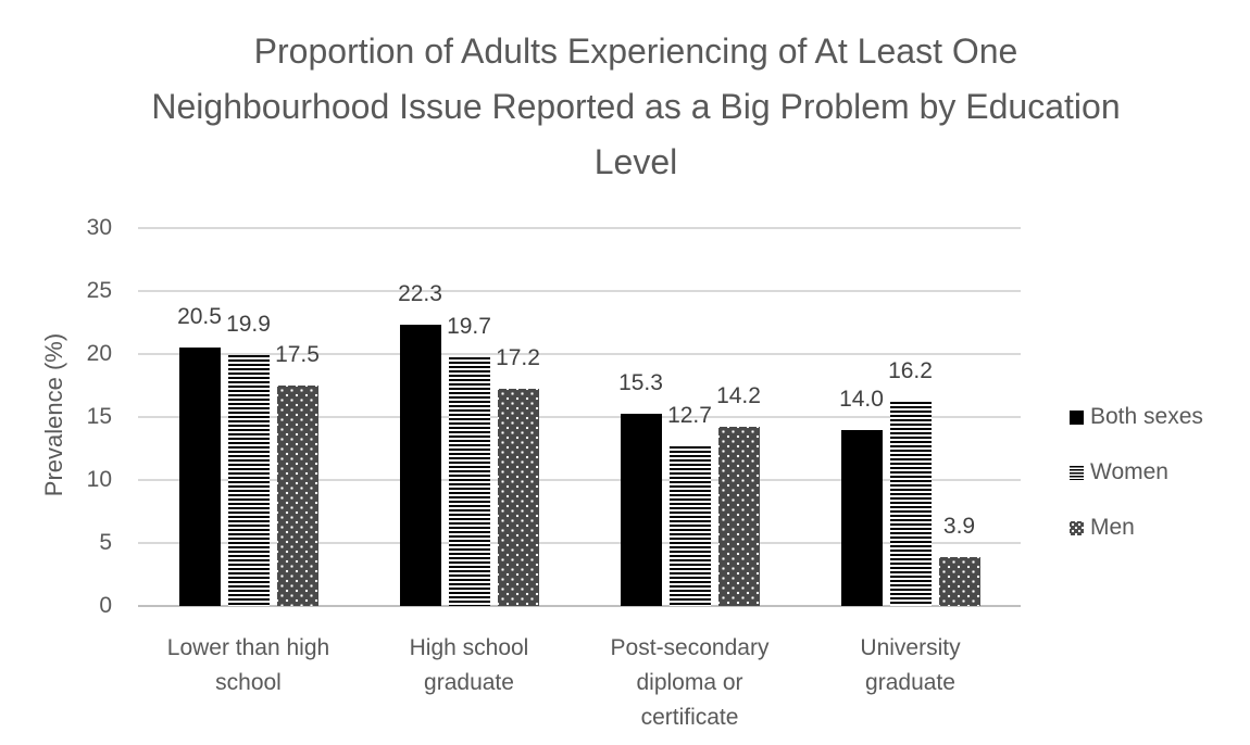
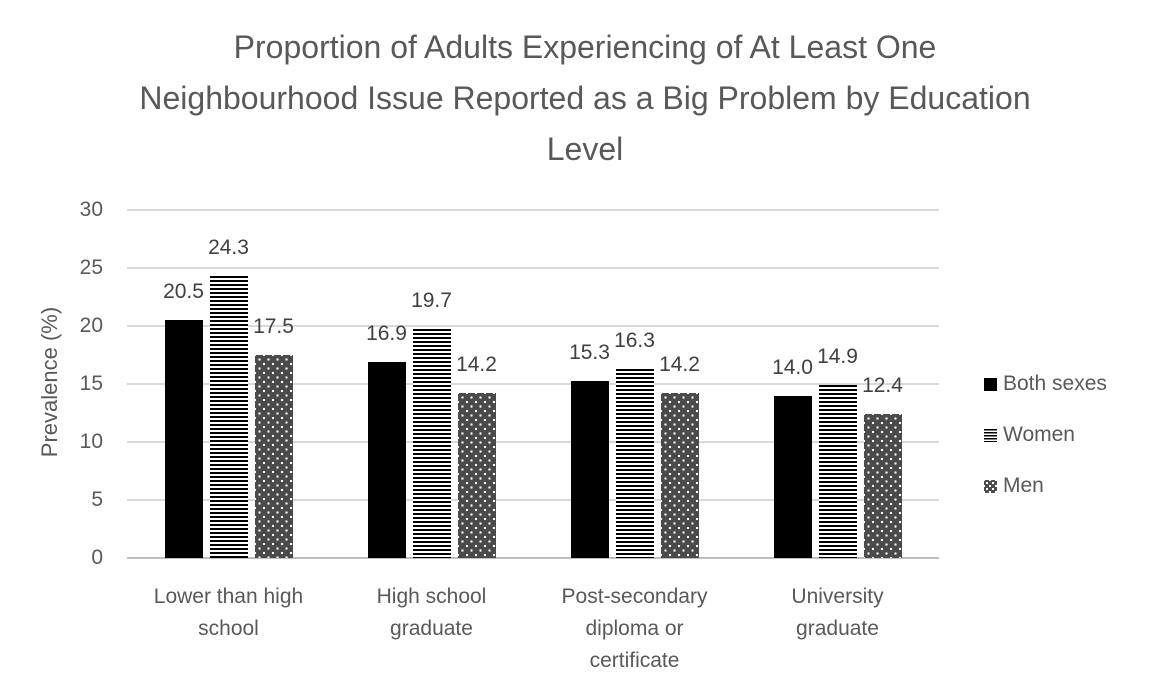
Women/Lower than high school: 19.9 -> 24.3
Both sexes/High school graduate: 22.3 -> 16.9
Men/High school graduate: 17.2 -> 14.2
Women/Post-secondary diploma or certificate: 12.7 -> 16.3
Women/University graduate: 16.2 -> 14.9
Men/University graduate: 3.9 -> 12.4
